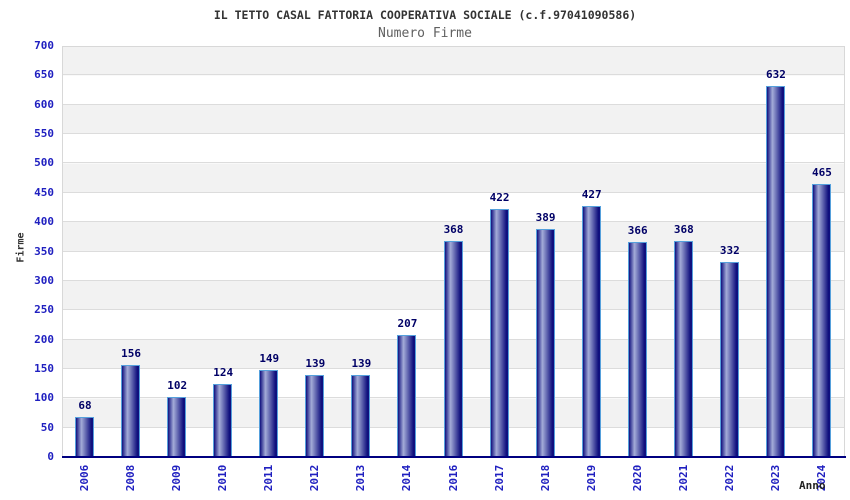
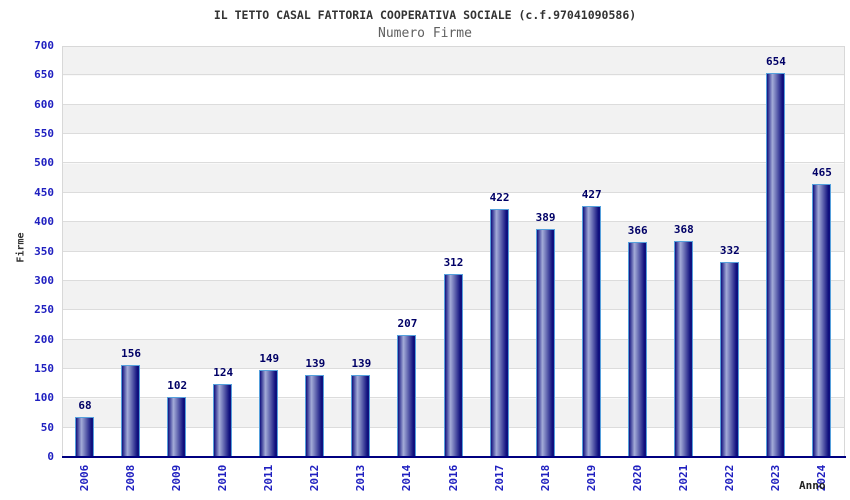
2016: 368 -> 312
2023: 632 -> 654
